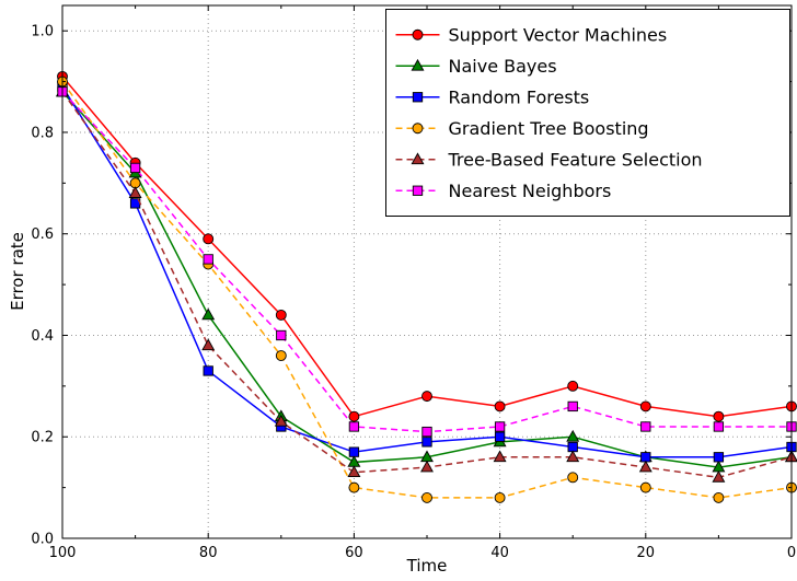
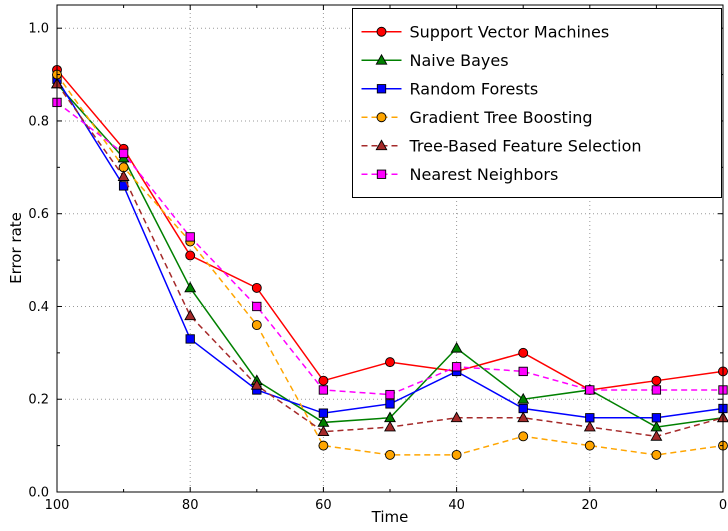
Nearest Neighbors/100: 0.88 -> 0.84
Support Vector Machines/80: 0.59 -> 0.51
Naive Bayes/40: 0.19 -> 0.31
Random Forests/40: 0.20 -> 0.26
Nearest Neighbors/40: 0.22 -> 0.27
Support Vector Machines/20: 0.26 -> 0.22
Naive Bayes/20: 0.16 -> 0.22
